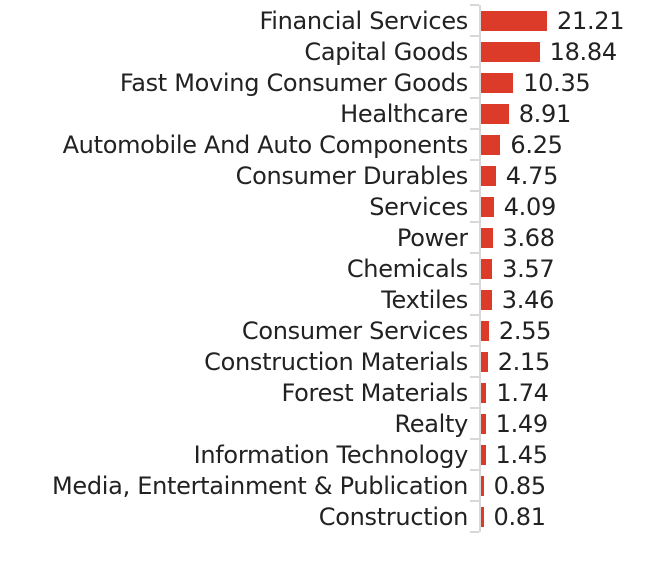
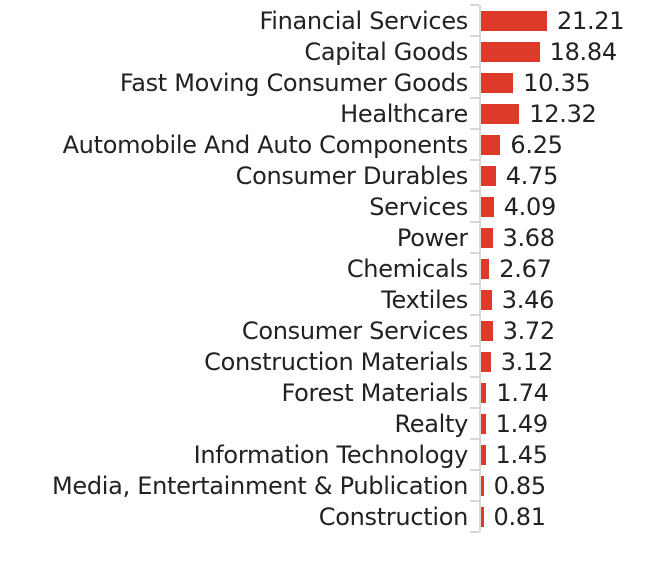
Healthcare: 8.91 -> 12.32
Chemicals: 3.57 -> 2.67
Consumer Services: 2.55 -> 3.72
Construction Materials: 2.15 -> 3.12
